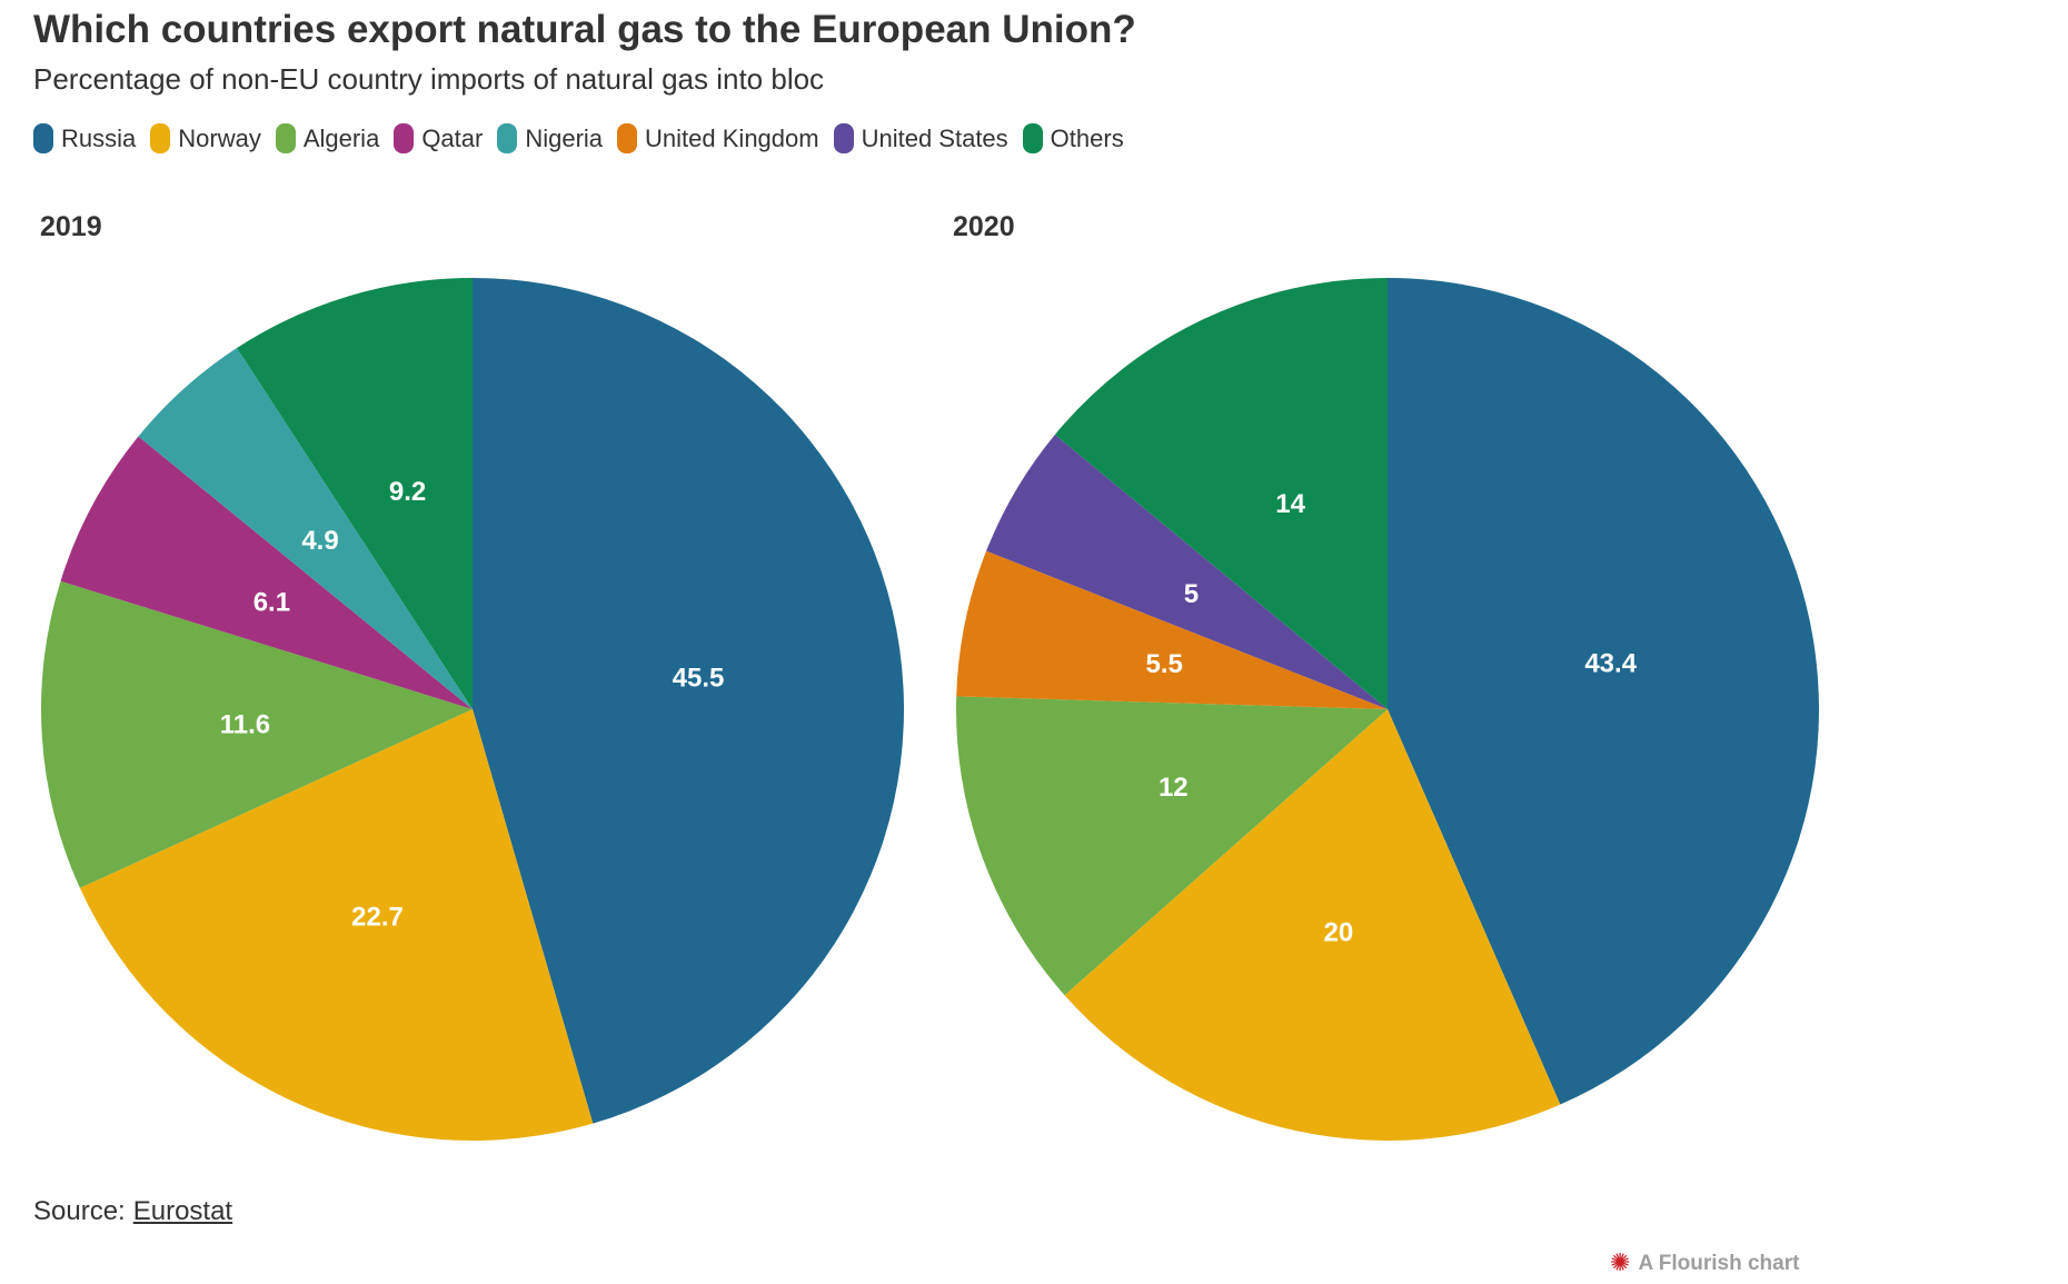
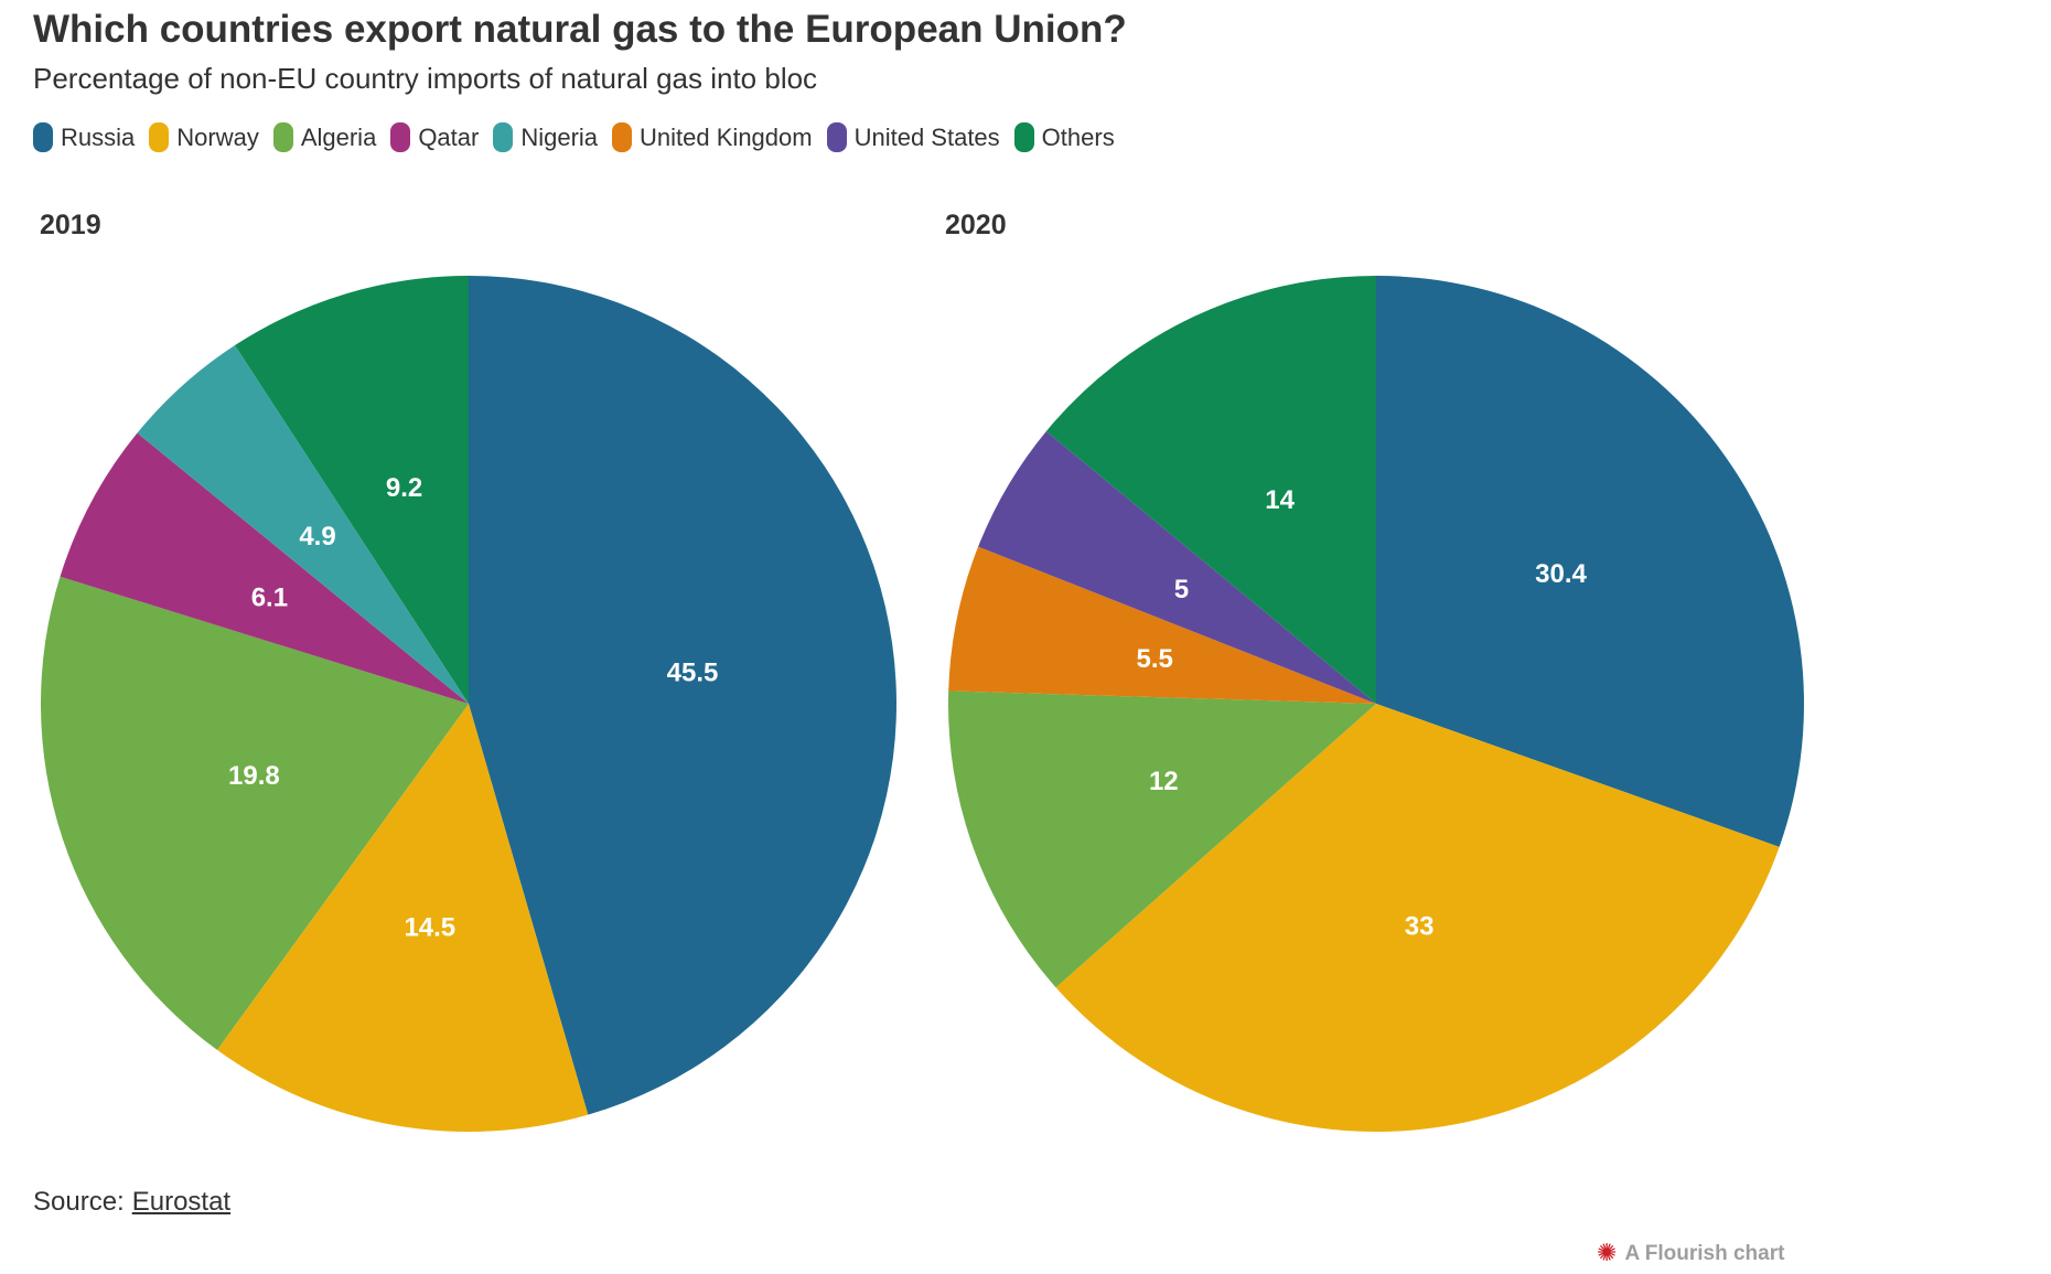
2019/Norway: 22.7 -> 14.5
2019/Algeria: 11.6 -> 19.8
2020/Russia: 43.4 -> 30.4
2020/Norway: 20 -> 33
